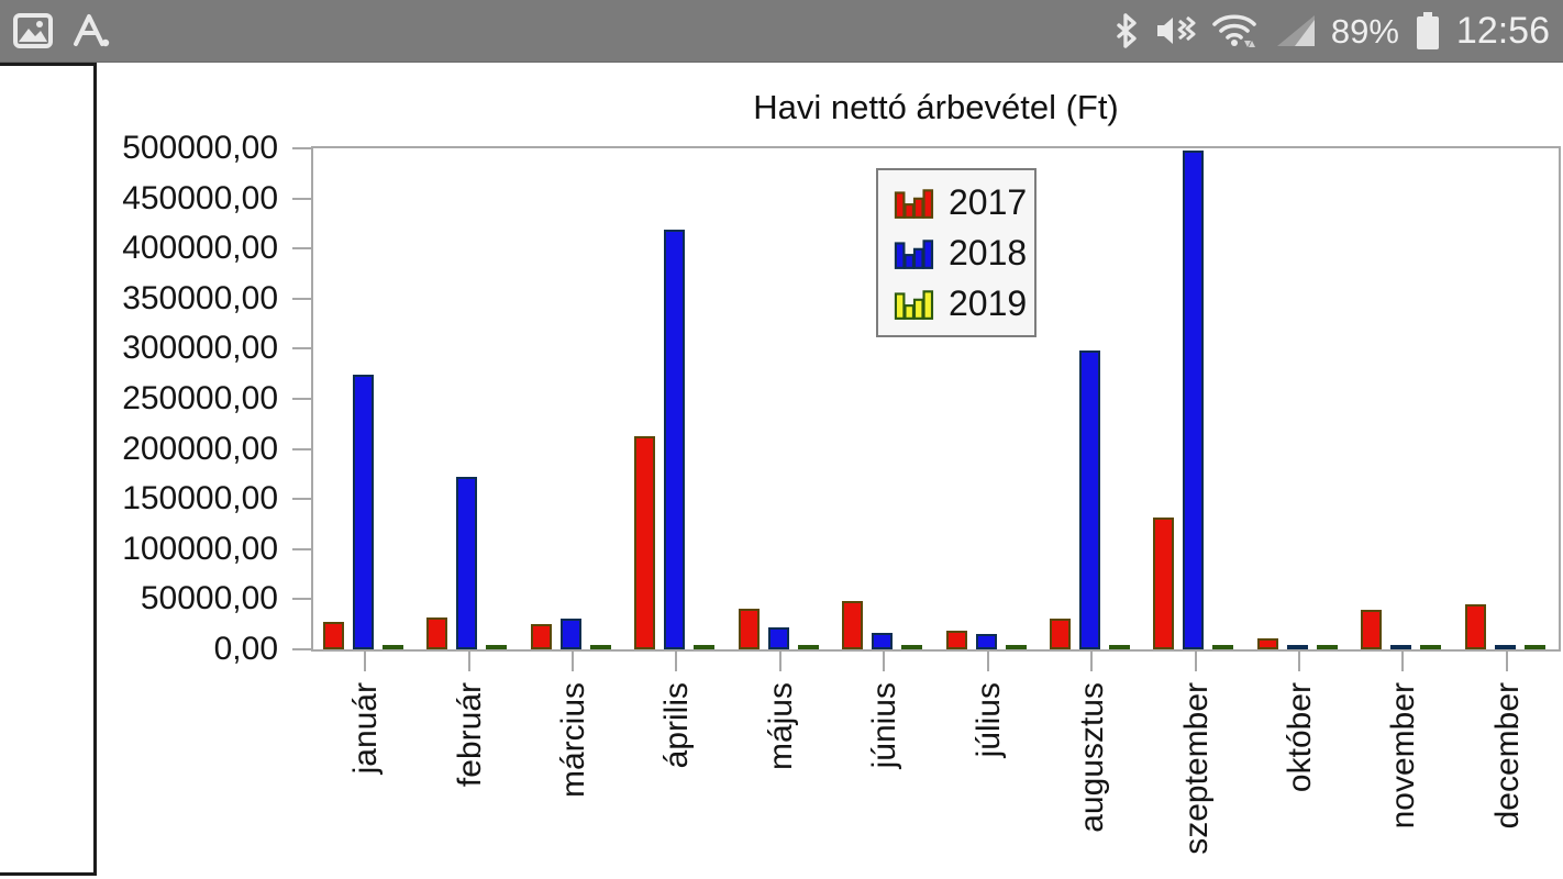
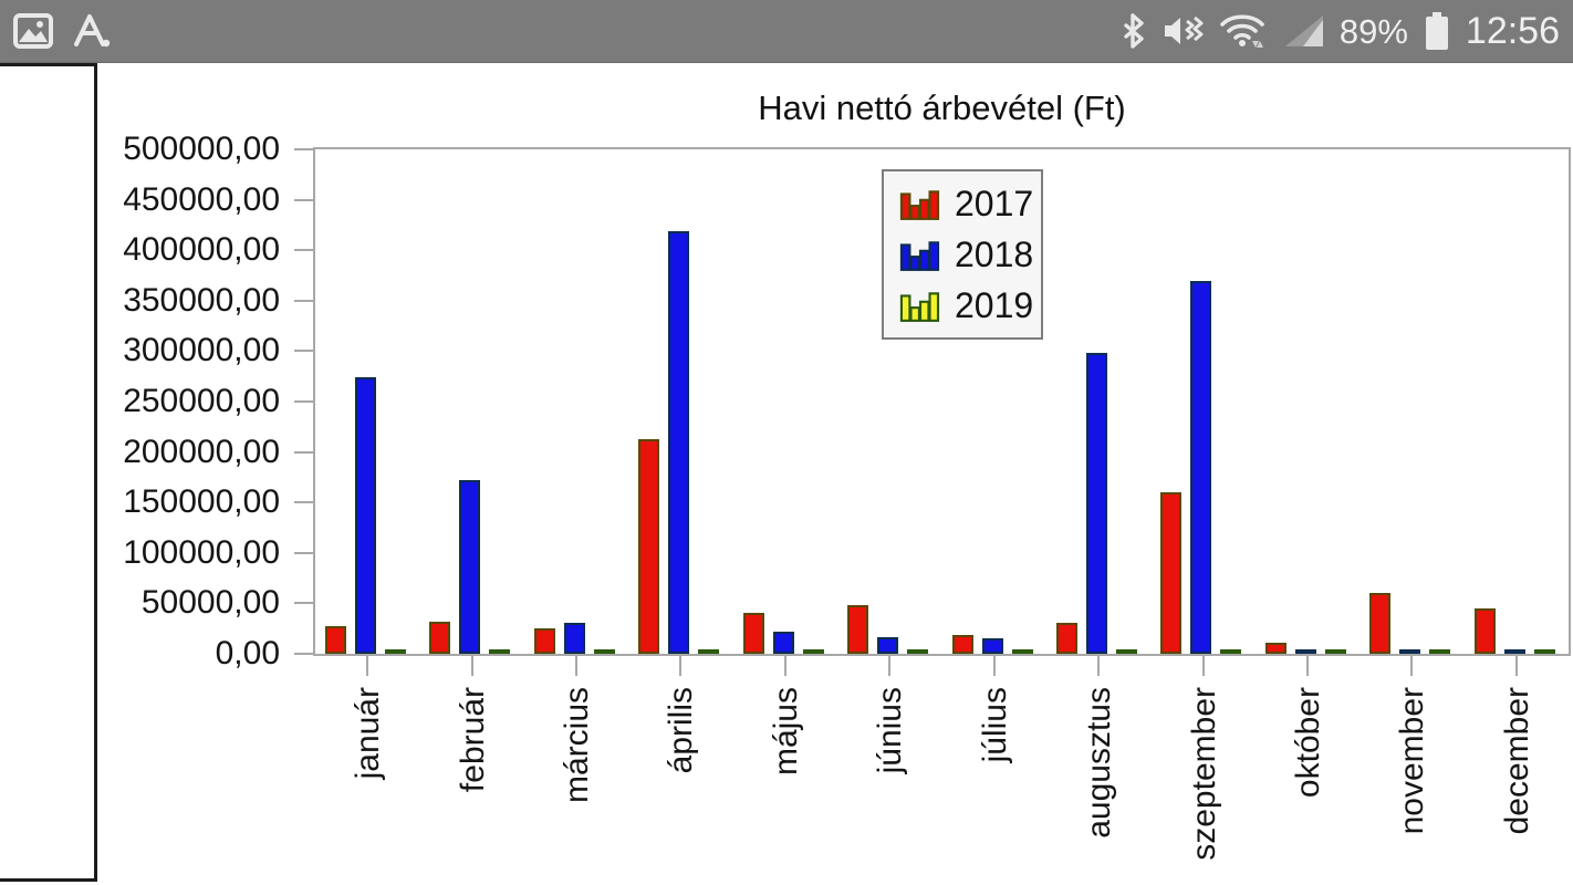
2017/szeptember: 130000 -> 160000
2018/szeptember: 500000 -> 370000
2017/november: 40000 -> 60000
